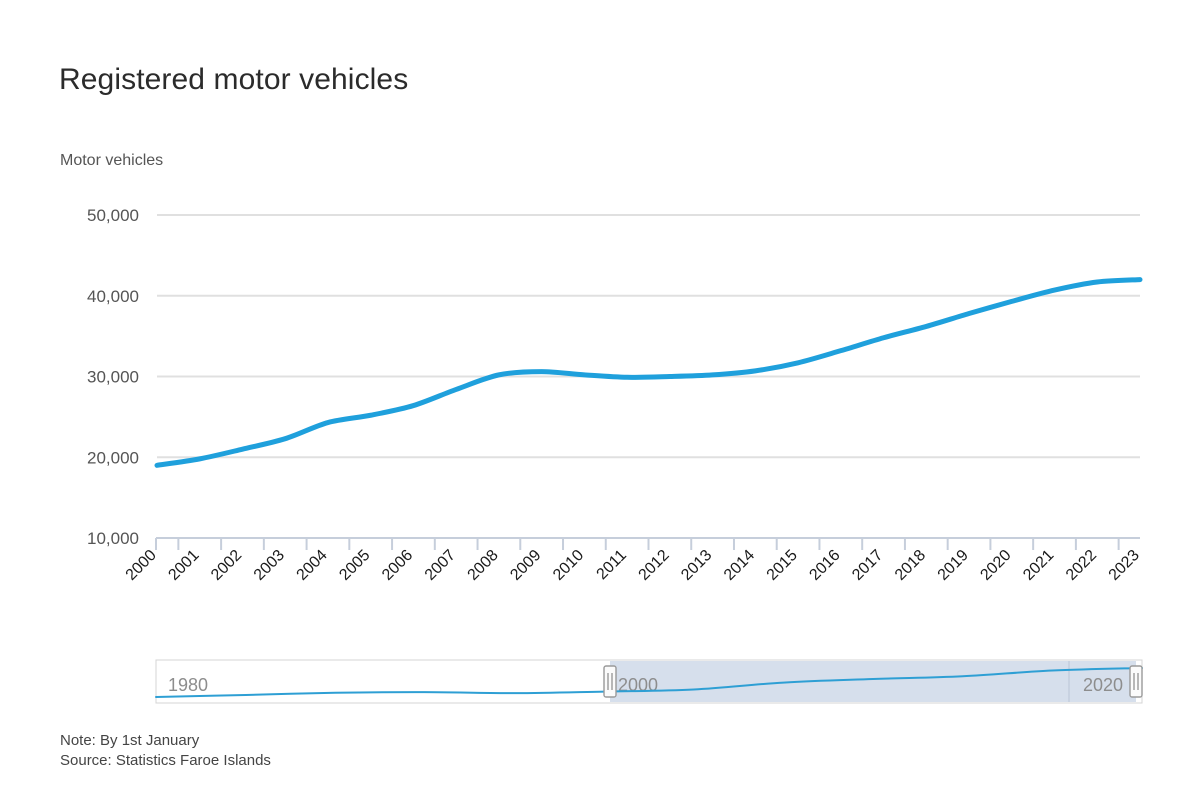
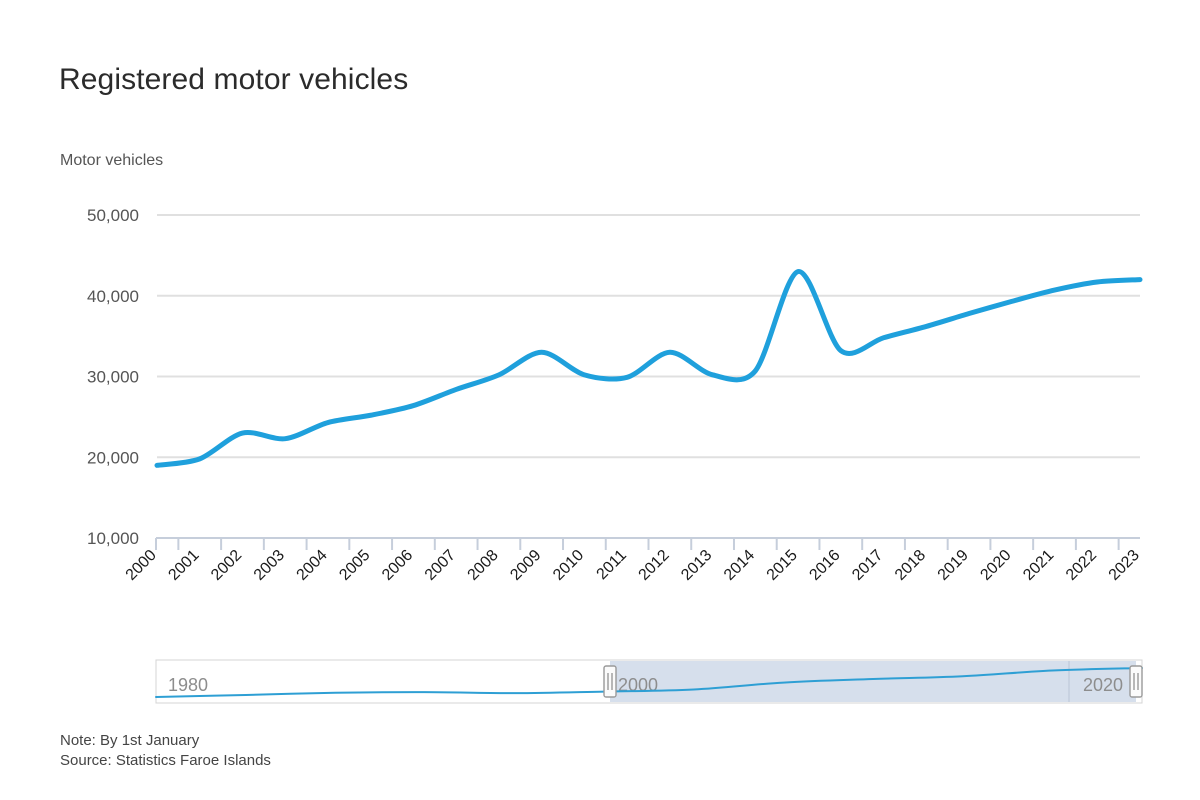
2002: 21000 -> 23000
2009: 31000 -> 33000
2012: 30000 -> 33000
2015: 32000 -> 43000
